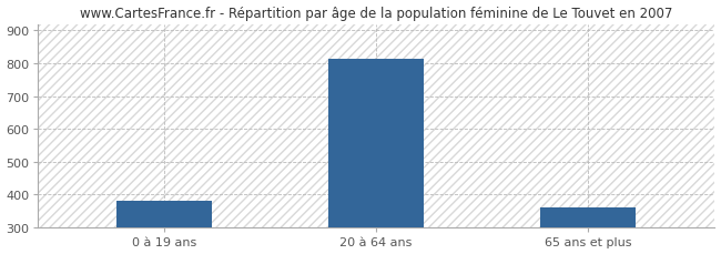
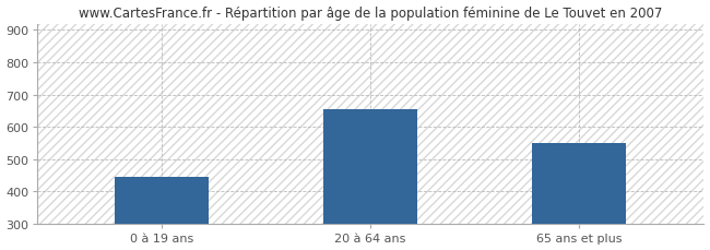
0 à 19 ans: 380 -> 445
20 à 64 ans: 813 -> 655
65 ans et plus: 360 -> 550
